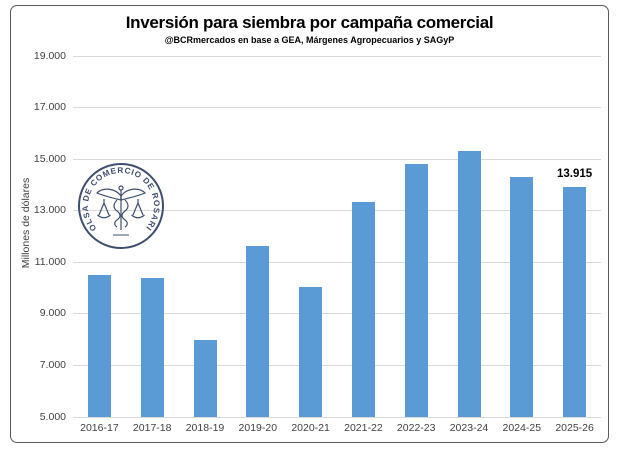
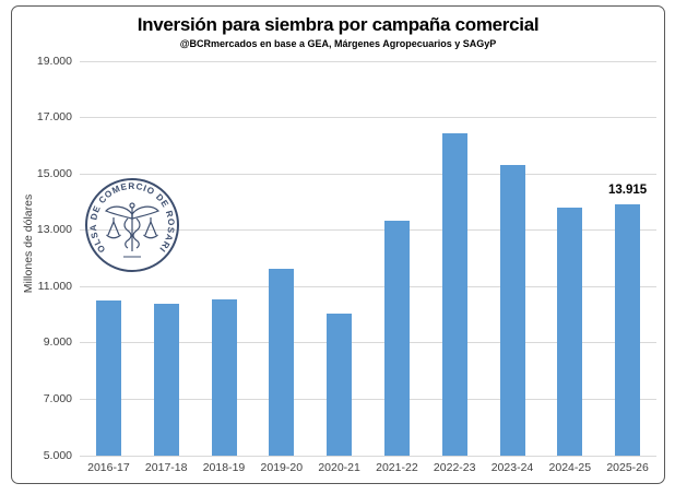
2018-19: 8000 -> 10600
2022-23: 14800 -> 16400
2024-25: 14300 -> 13800
